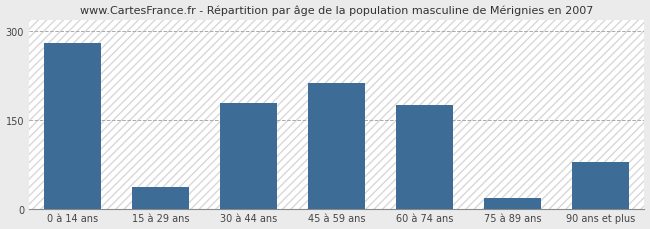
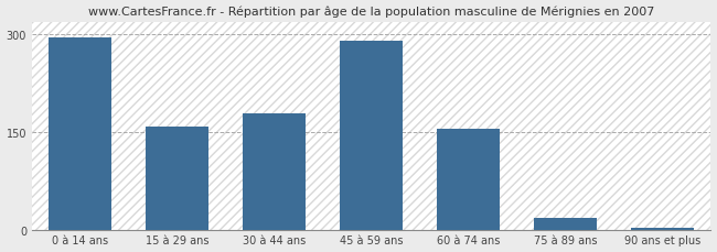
0 à 14 ans: 280 -> 295
15 à 29 ans: 36 -> 158
45 à 59 ans: 212 -> 290
60 à 74 ans: 174 -> 155
90 ans et plus: 78 -> 2
